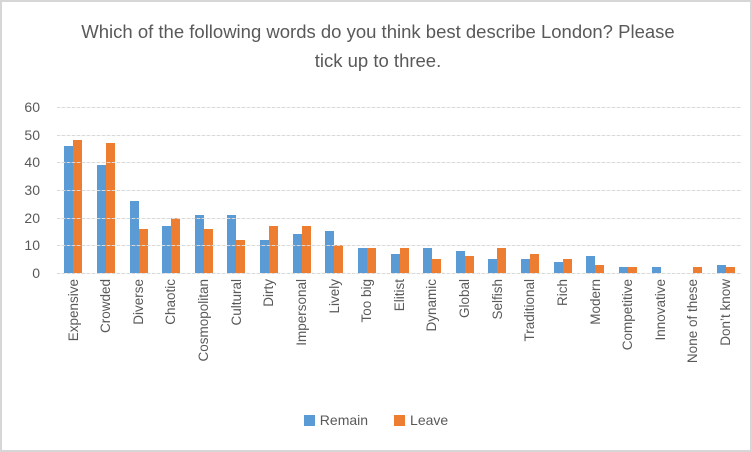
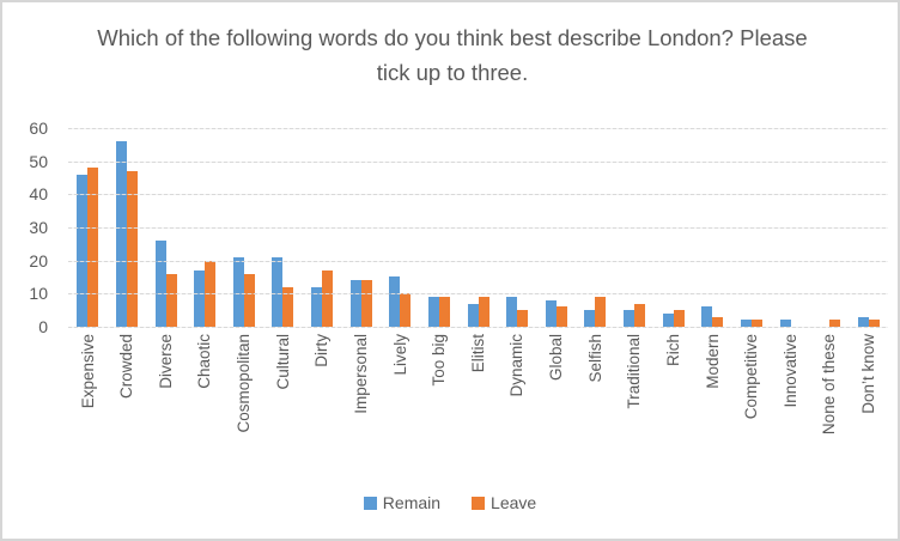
Remain/Crowded: 39 -> 56
Leave/Impersonal: 17 -> 14
